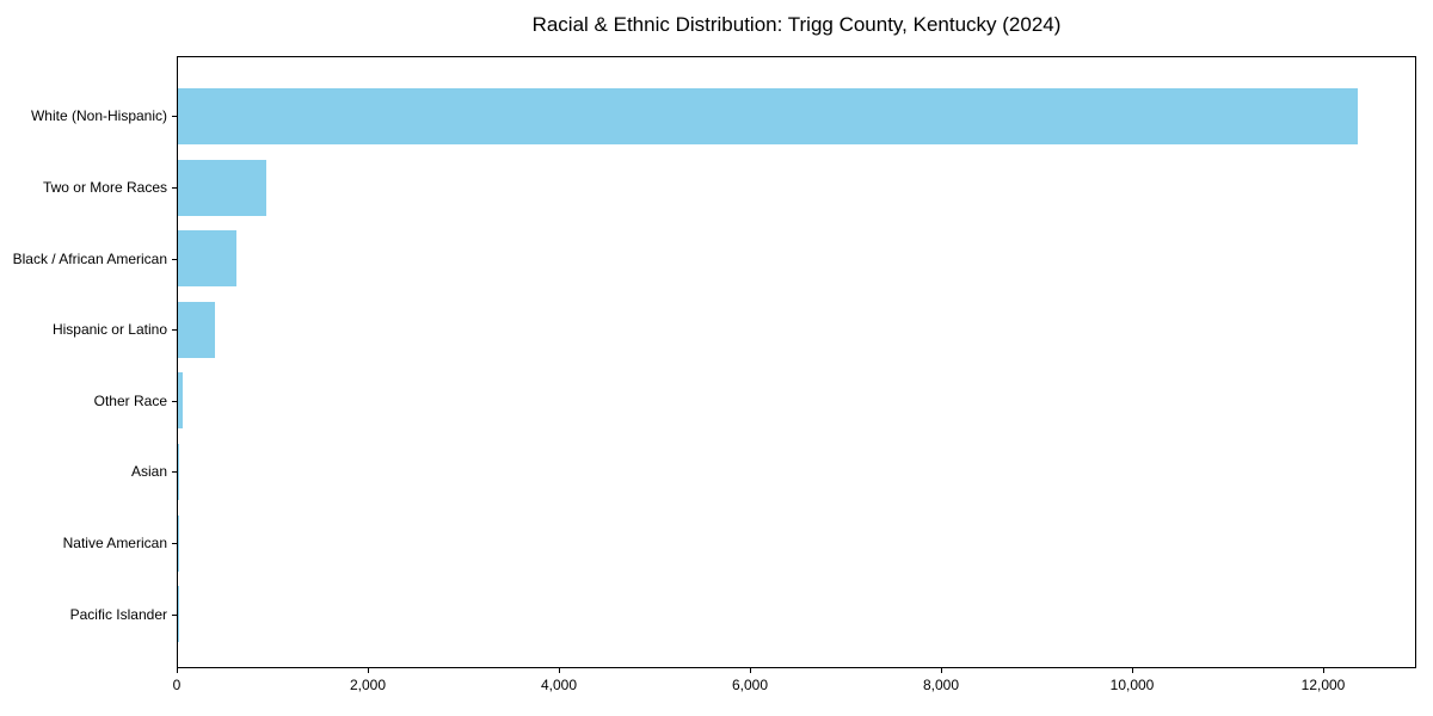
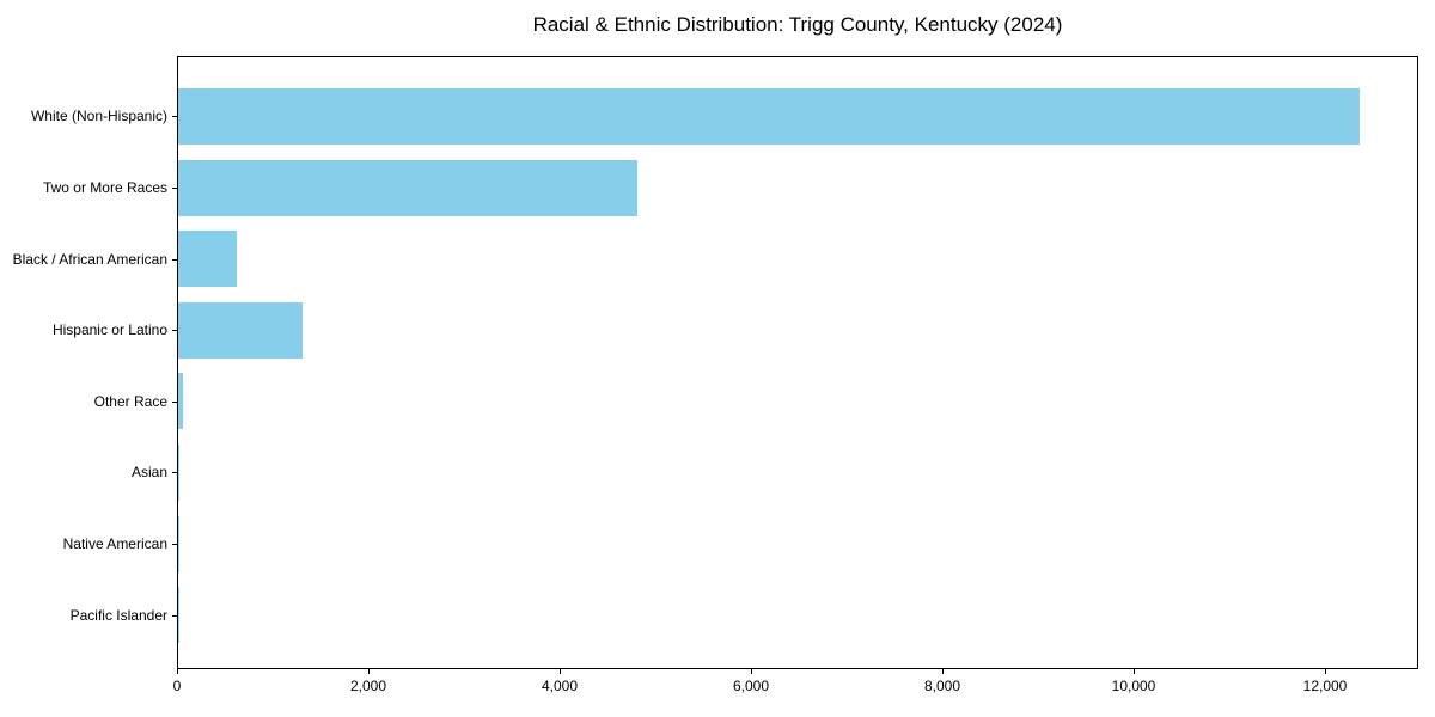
Two or More Races: 900 -> 4800
Hispanic or Latino: 400 -> 1300
